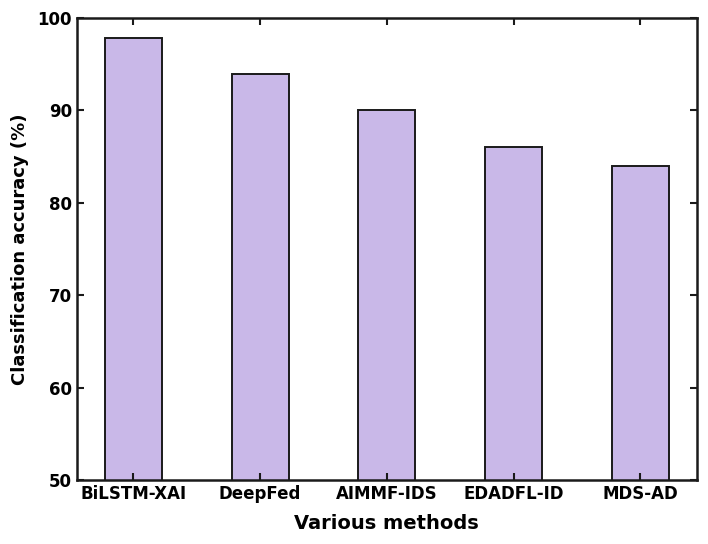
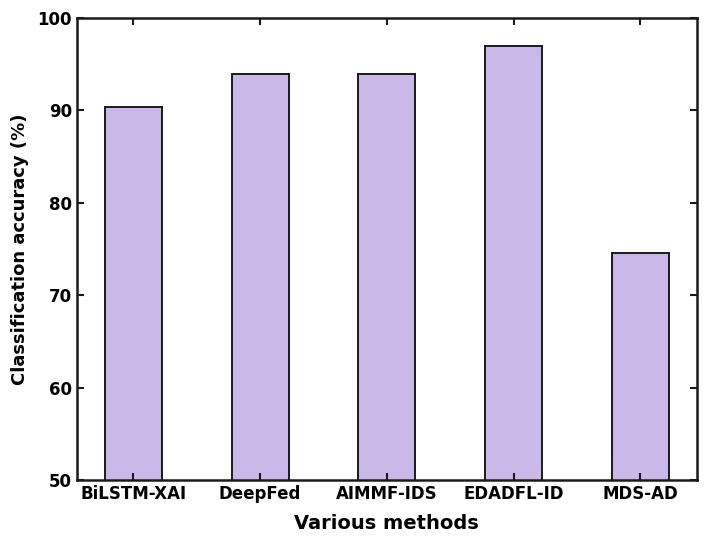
BiLSTM-XAI: 97.8 -> 90.4
AIMMF-IDS: 90.0 -> 94.0
EDADFL-ID: 86.0 -> 97.0
MDS-AD: 84.0 -> 74.6
